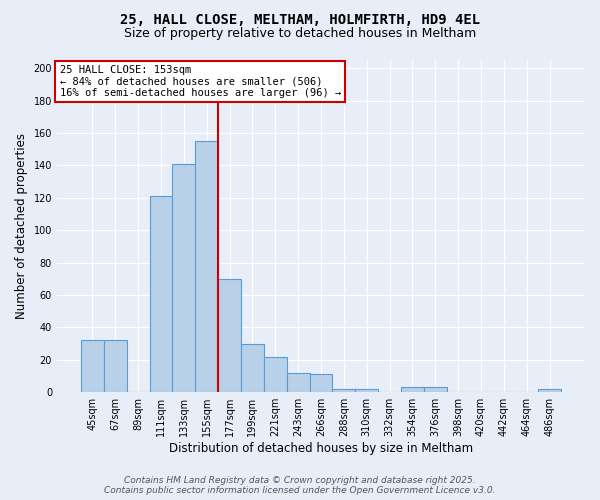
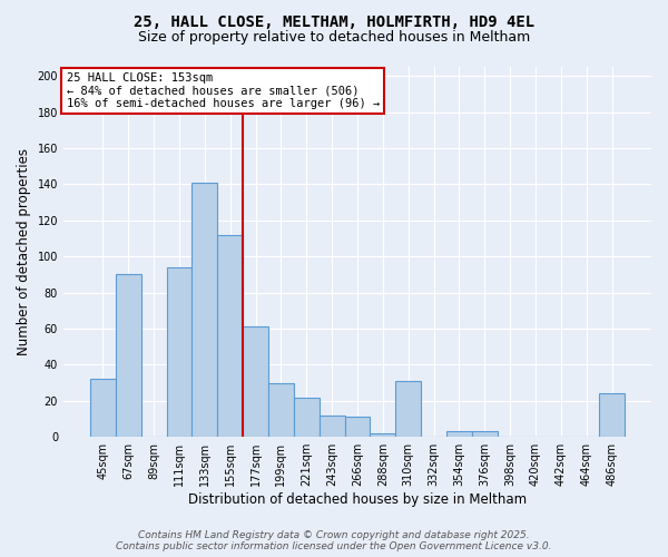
67sqm: 32 -> 90
111sqm: 121 -> 94
155sqm: 155 -> 112
177sqm: 70 -> 61
310sqm: 2 -> 31
486sqm: 2 -> 24
